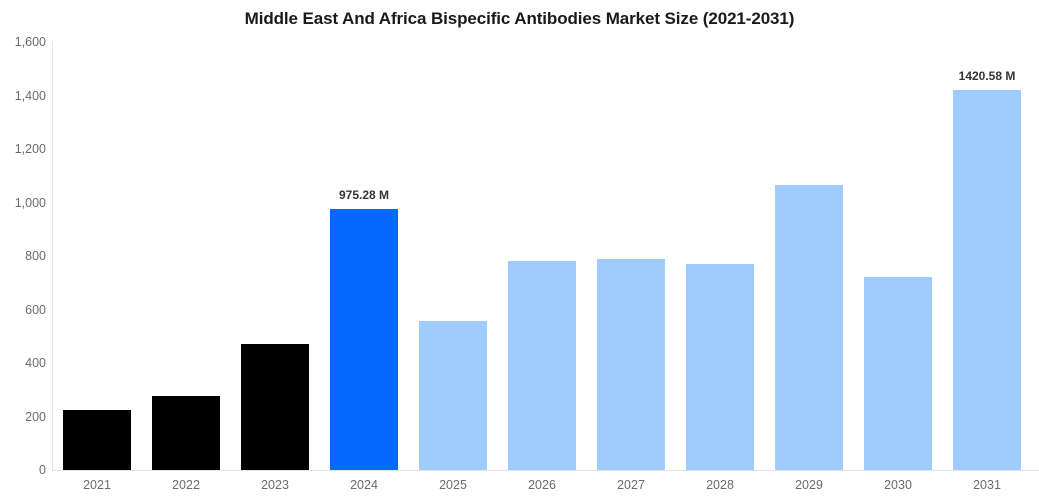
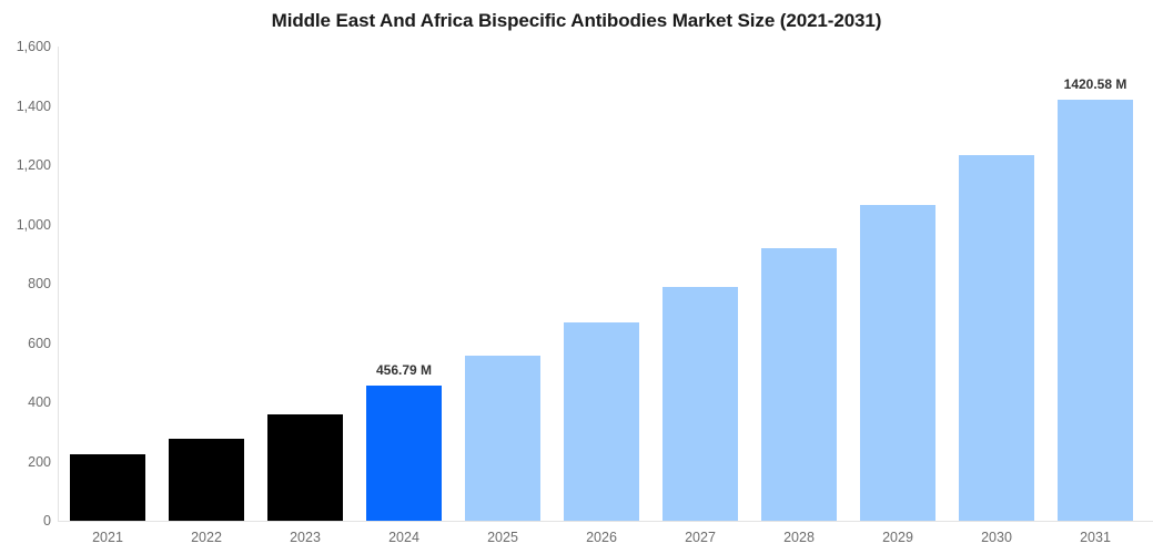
2023: 470 -> 360
2024: 975.28 -> 456.79
2026: 780 -> 670
2028: 770 -> 920
2030: 720 -> 1230
